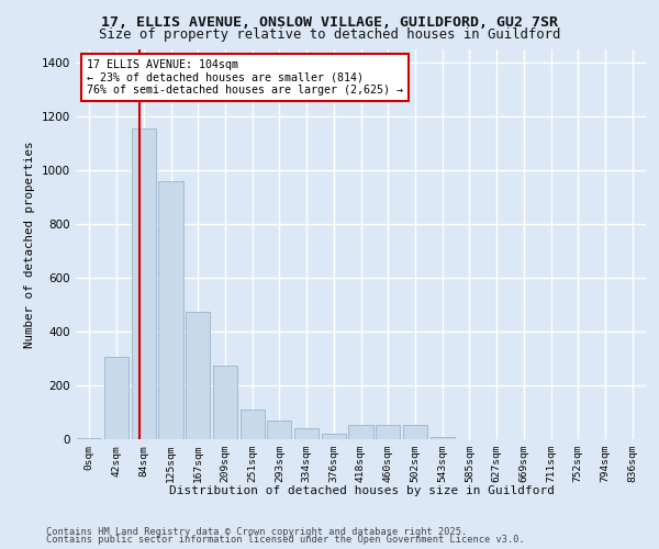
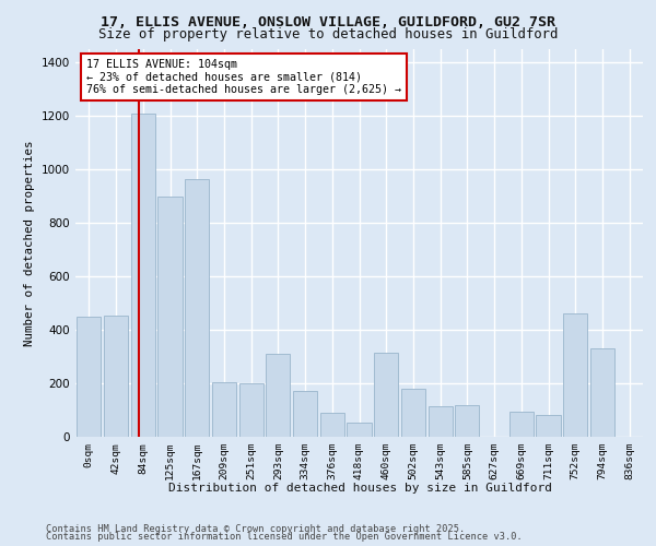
0sqm: 3 -> 450
42sqm: 308 -> 455
84sqm: 1155 -> 1210
125sqm: 960 -> 900
167sqm: 475 -> 965
209sqm: 275 -> 205
251sqm: 110 -> 200
293sqm: 68 -> 310
334sqm: 42 -> 170
376sqm: 22 -> 90
460sqm: 55 -> 315
502sqm: 55 -> 180
543sqm: 8 -> 115
585sqm: 1 -> 120
669sqm: 1 -> 95
711sqm: 1 -> 80
752sqm: 1 -> 460
794sqm: 1 -> 330
